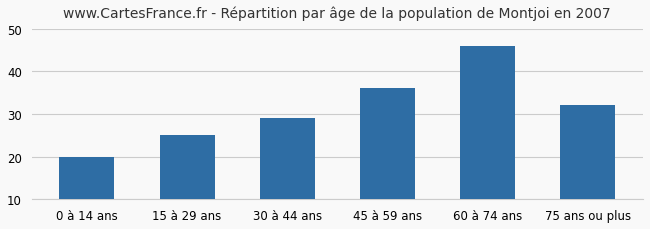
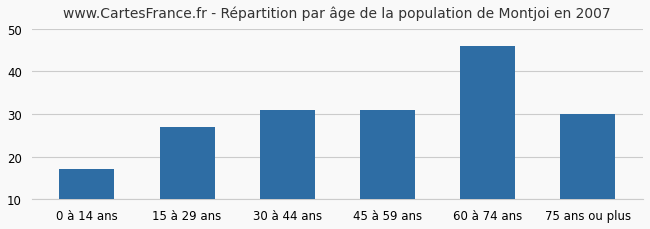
0 à 14 ans: 20 -> 17
15 à 29 ans: 25 -> 27
30 à 44 ans: 29 -> 31
45 à 59 ans: 36 -> 31
75 ans ou plus: 32 -> 30
